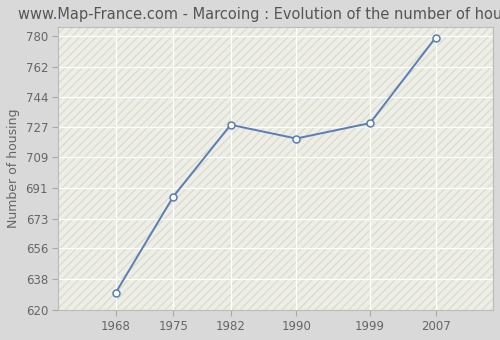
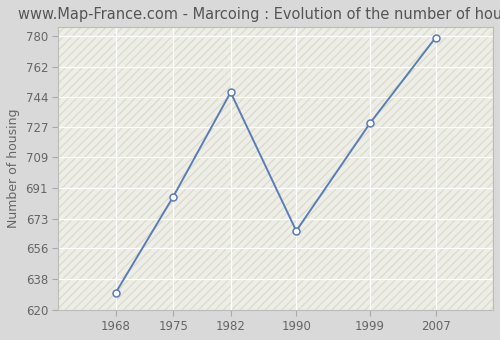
1982: 728 -> 747
1990: 720 -> 666
